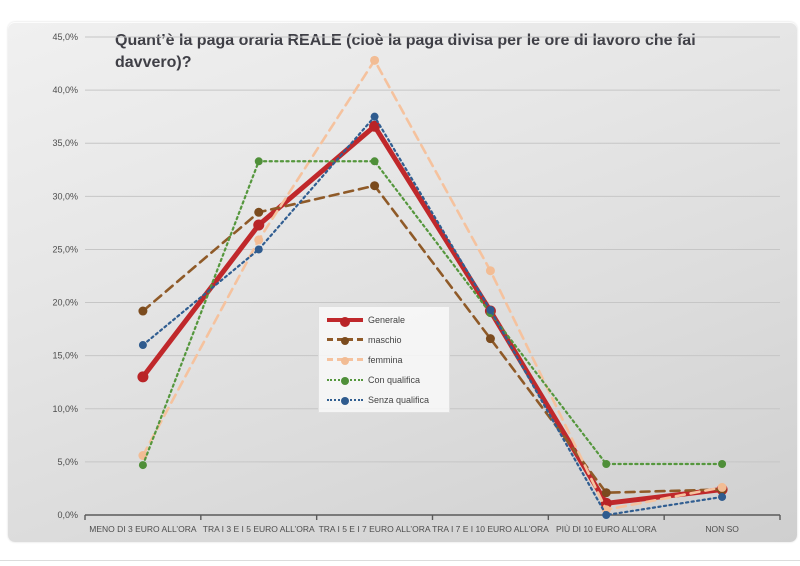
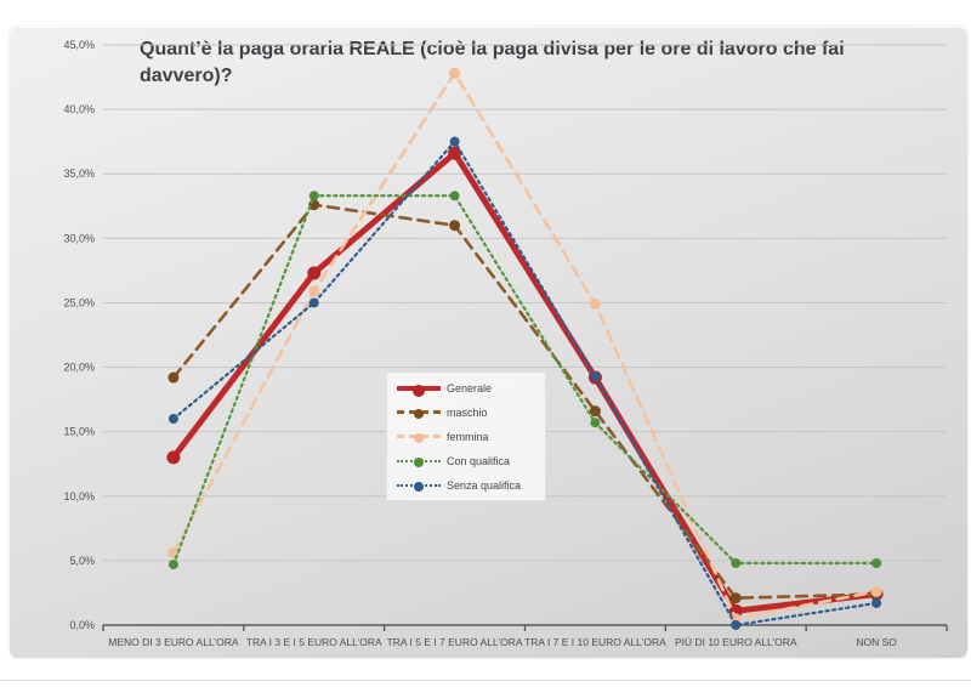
maschio/TRA I 3 E I 5 EURO ALL’ORA: 28,5% -> 32,6%
femmina/TRA I 7 E I 10 EURO ALL’ORA: 23,0% -> 24,9%
Con qualifica/TRA I 7 E I 10 EURO ALL’ORA: 19,0% -> 15,7%
